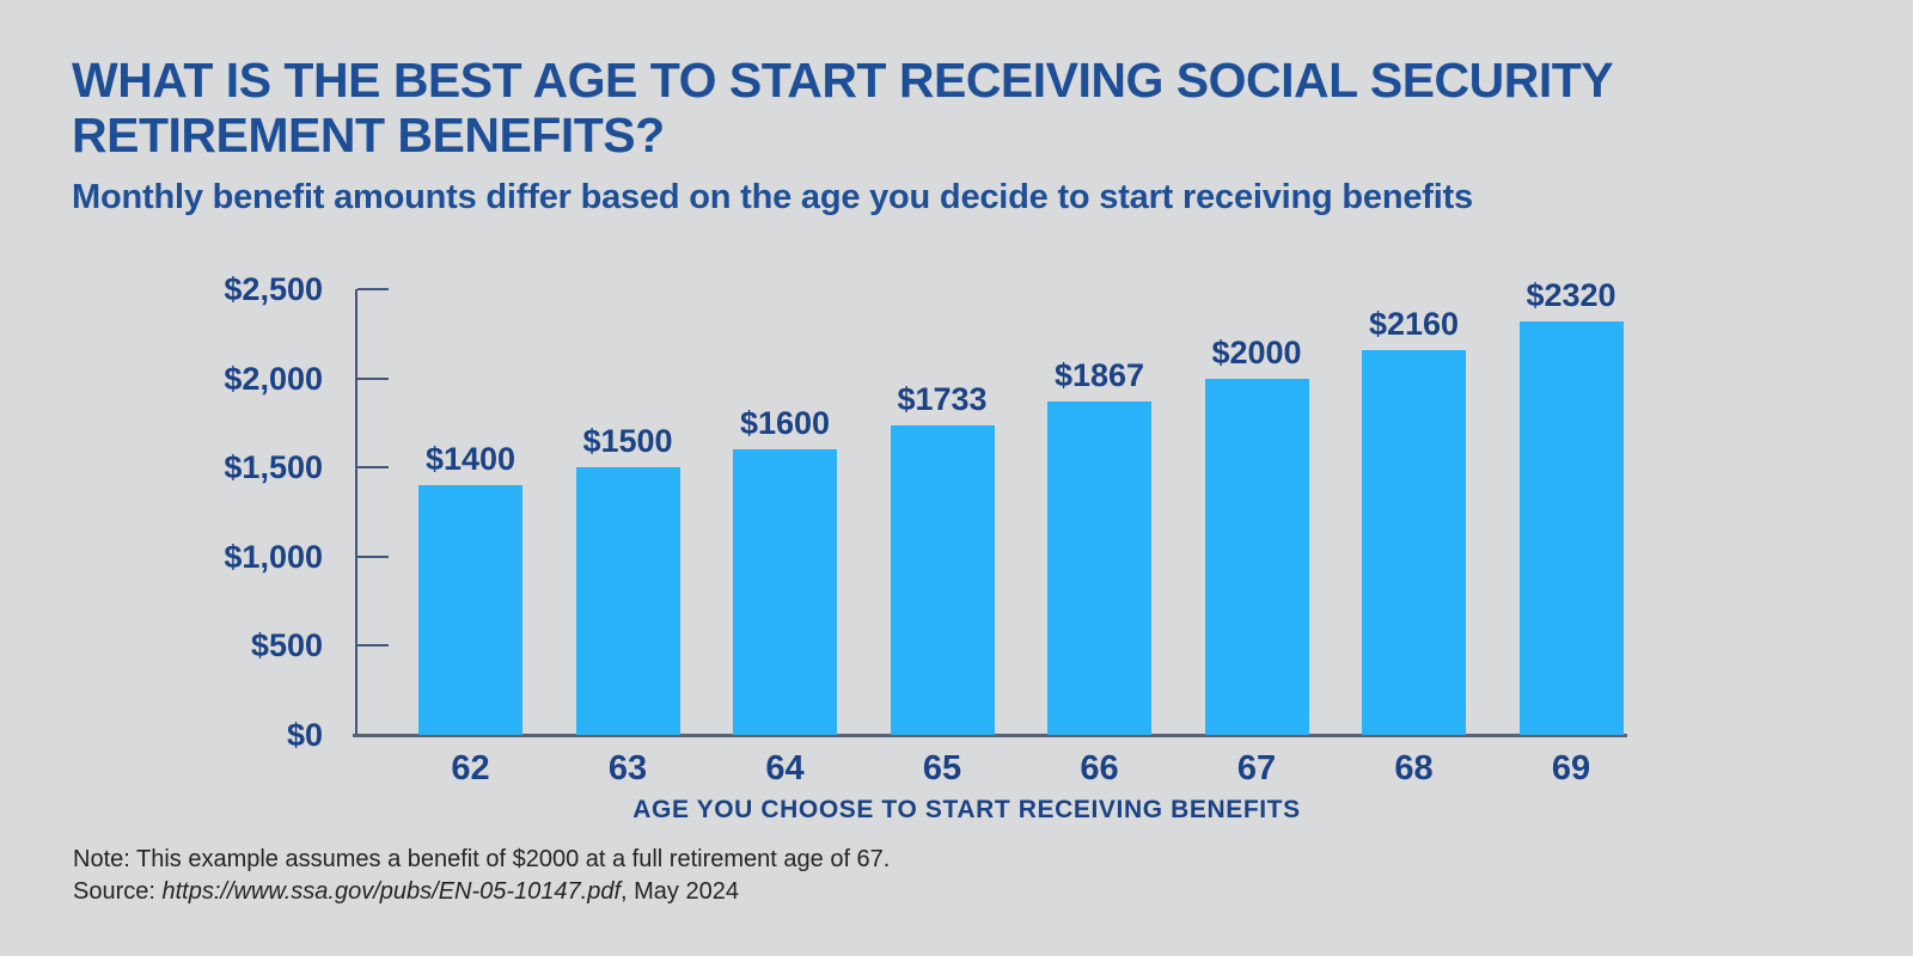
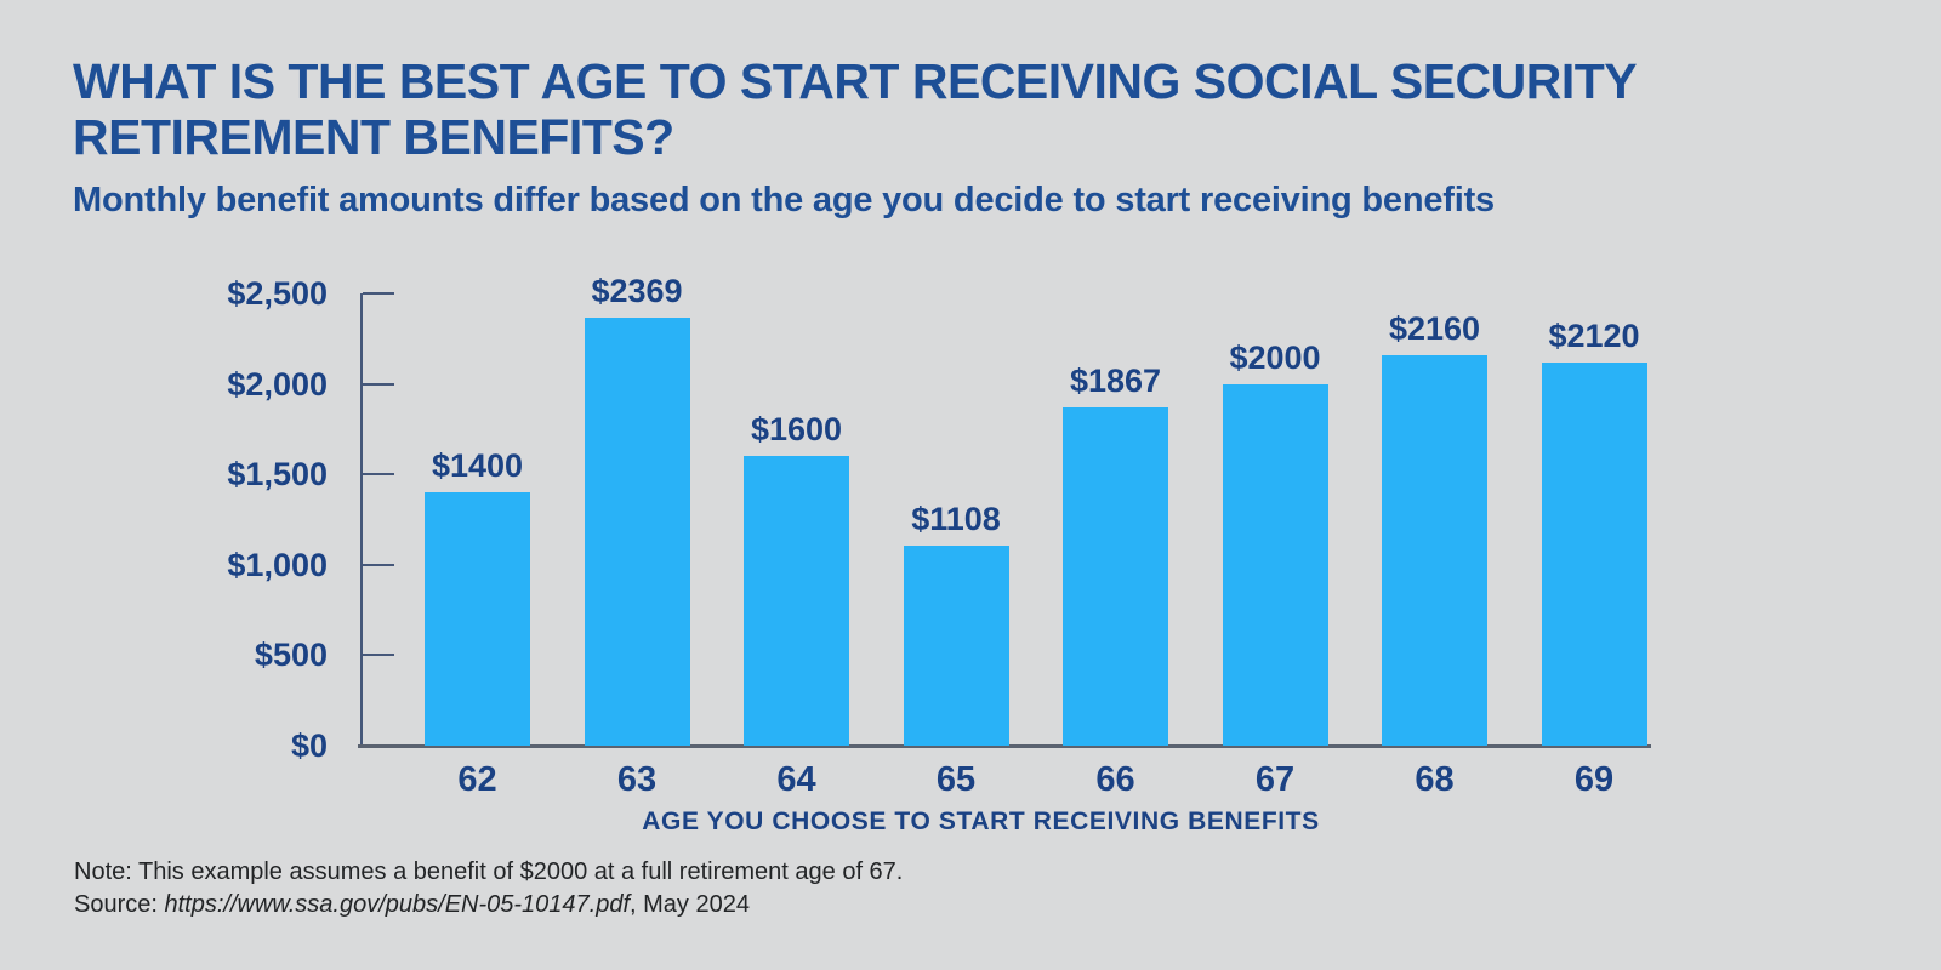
63: $1500 -> $2369
65: $1733 -> $1108
69: $2320 -> $2120
